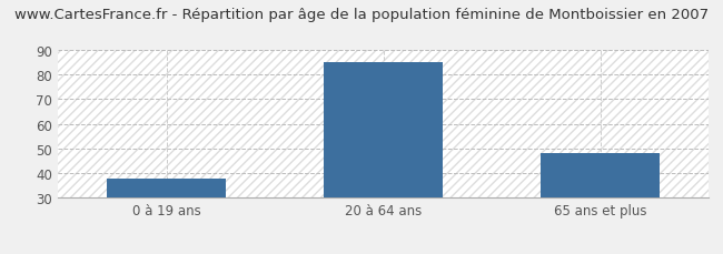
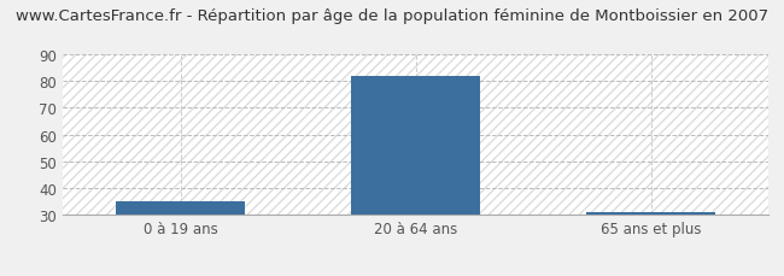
0 à 19 ans: 38 -> 35
20 à 64 ans: 85 -> 82
65 ans et plus: 48 -> 31
